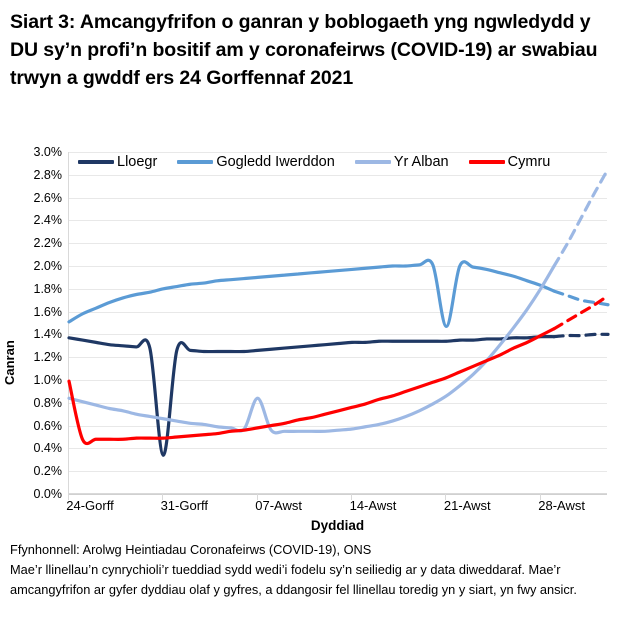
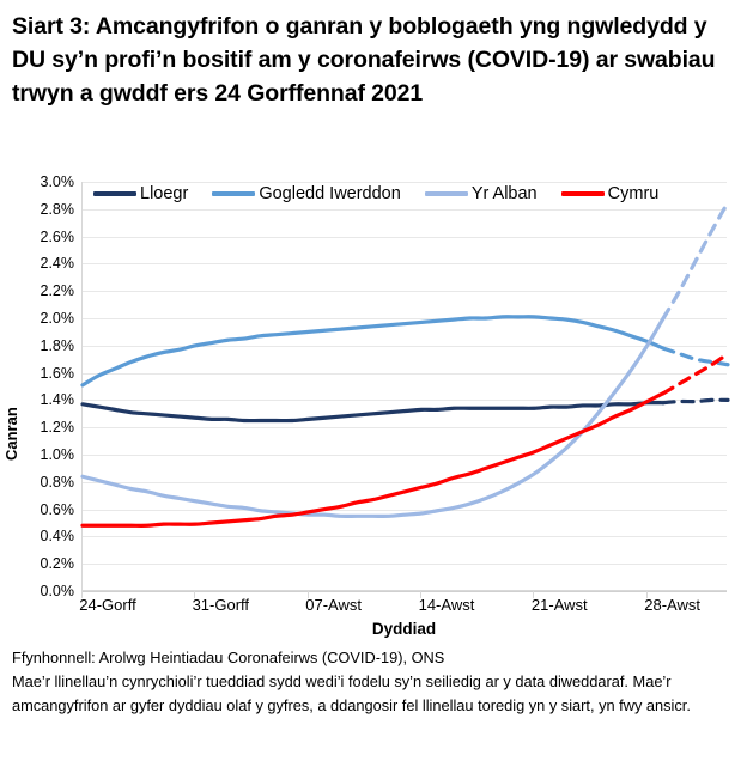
Cymru/24-Gorff: 0.99% -> 0.48%
Lloegr/31-Gorff: 0.34% -> 1.27%
Yr Alban/07-Awst: 0.84% -> 0.56%
Gogledd Iwerddon/21-Awst: 1.47% -> 2.01%
